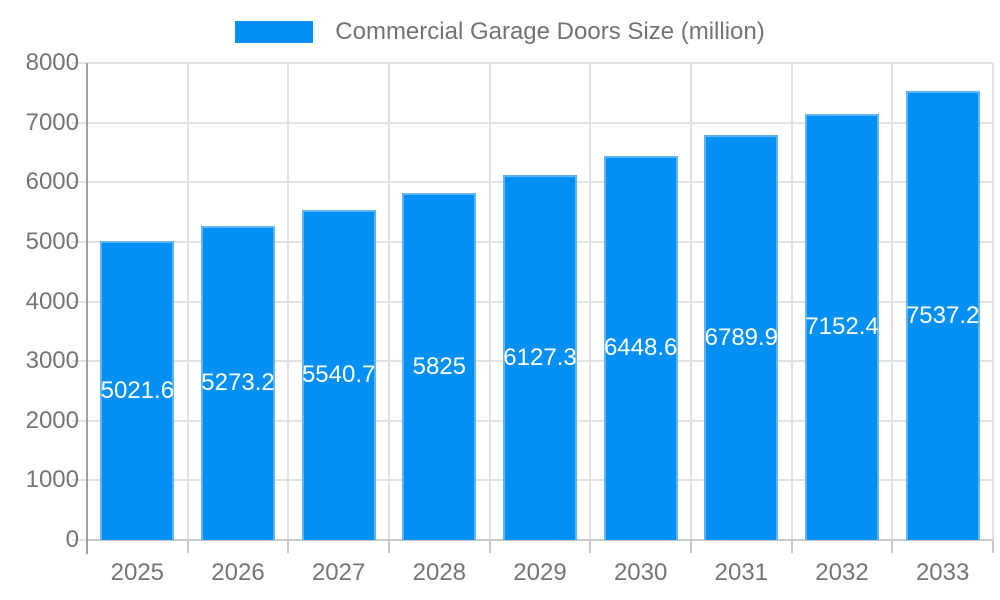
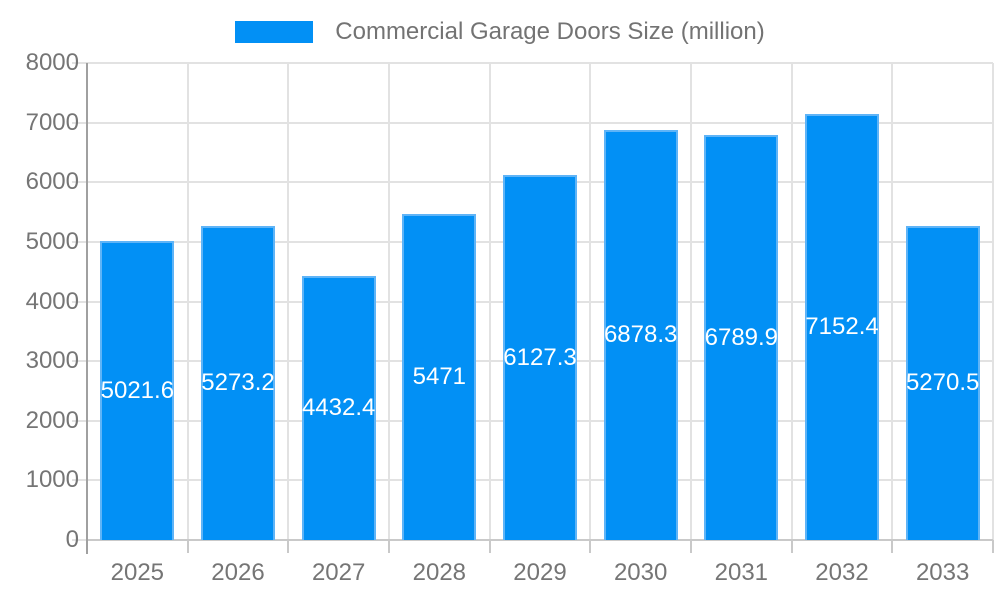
2027: 5540.7 -> 4432.4
2028: 5825 -> 5471
2030: 6448.6 -> 6878.3
2033: 7537.2 -> 5270.5
